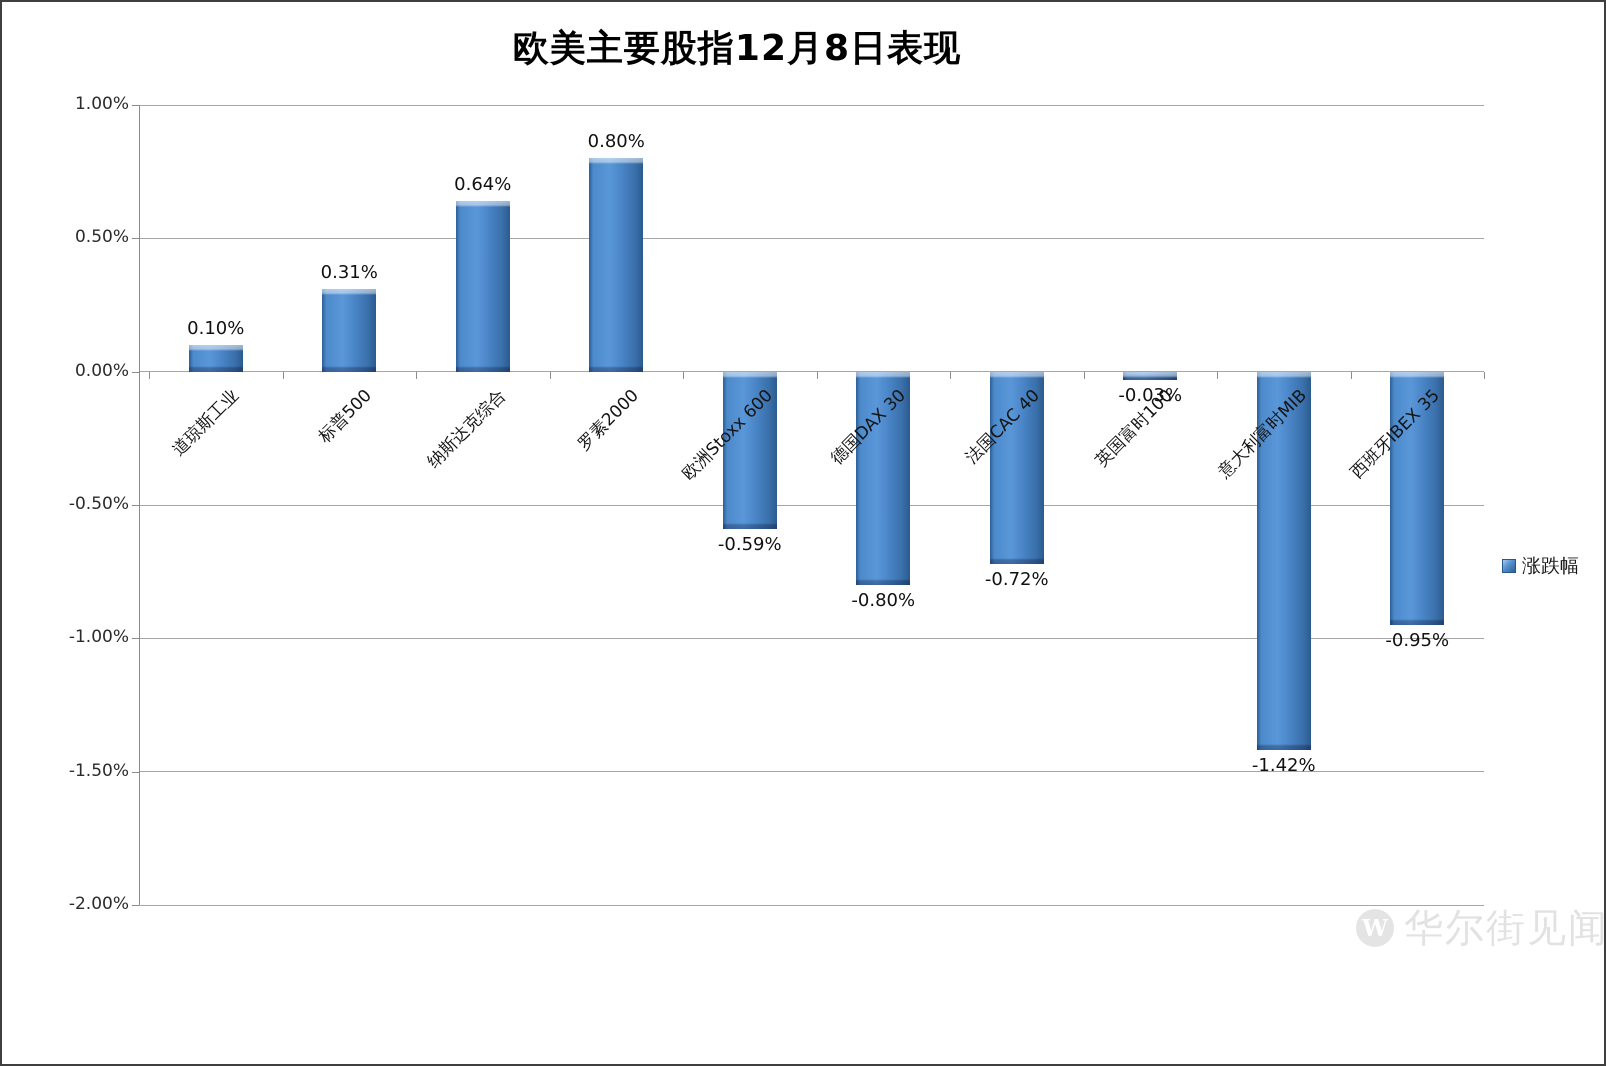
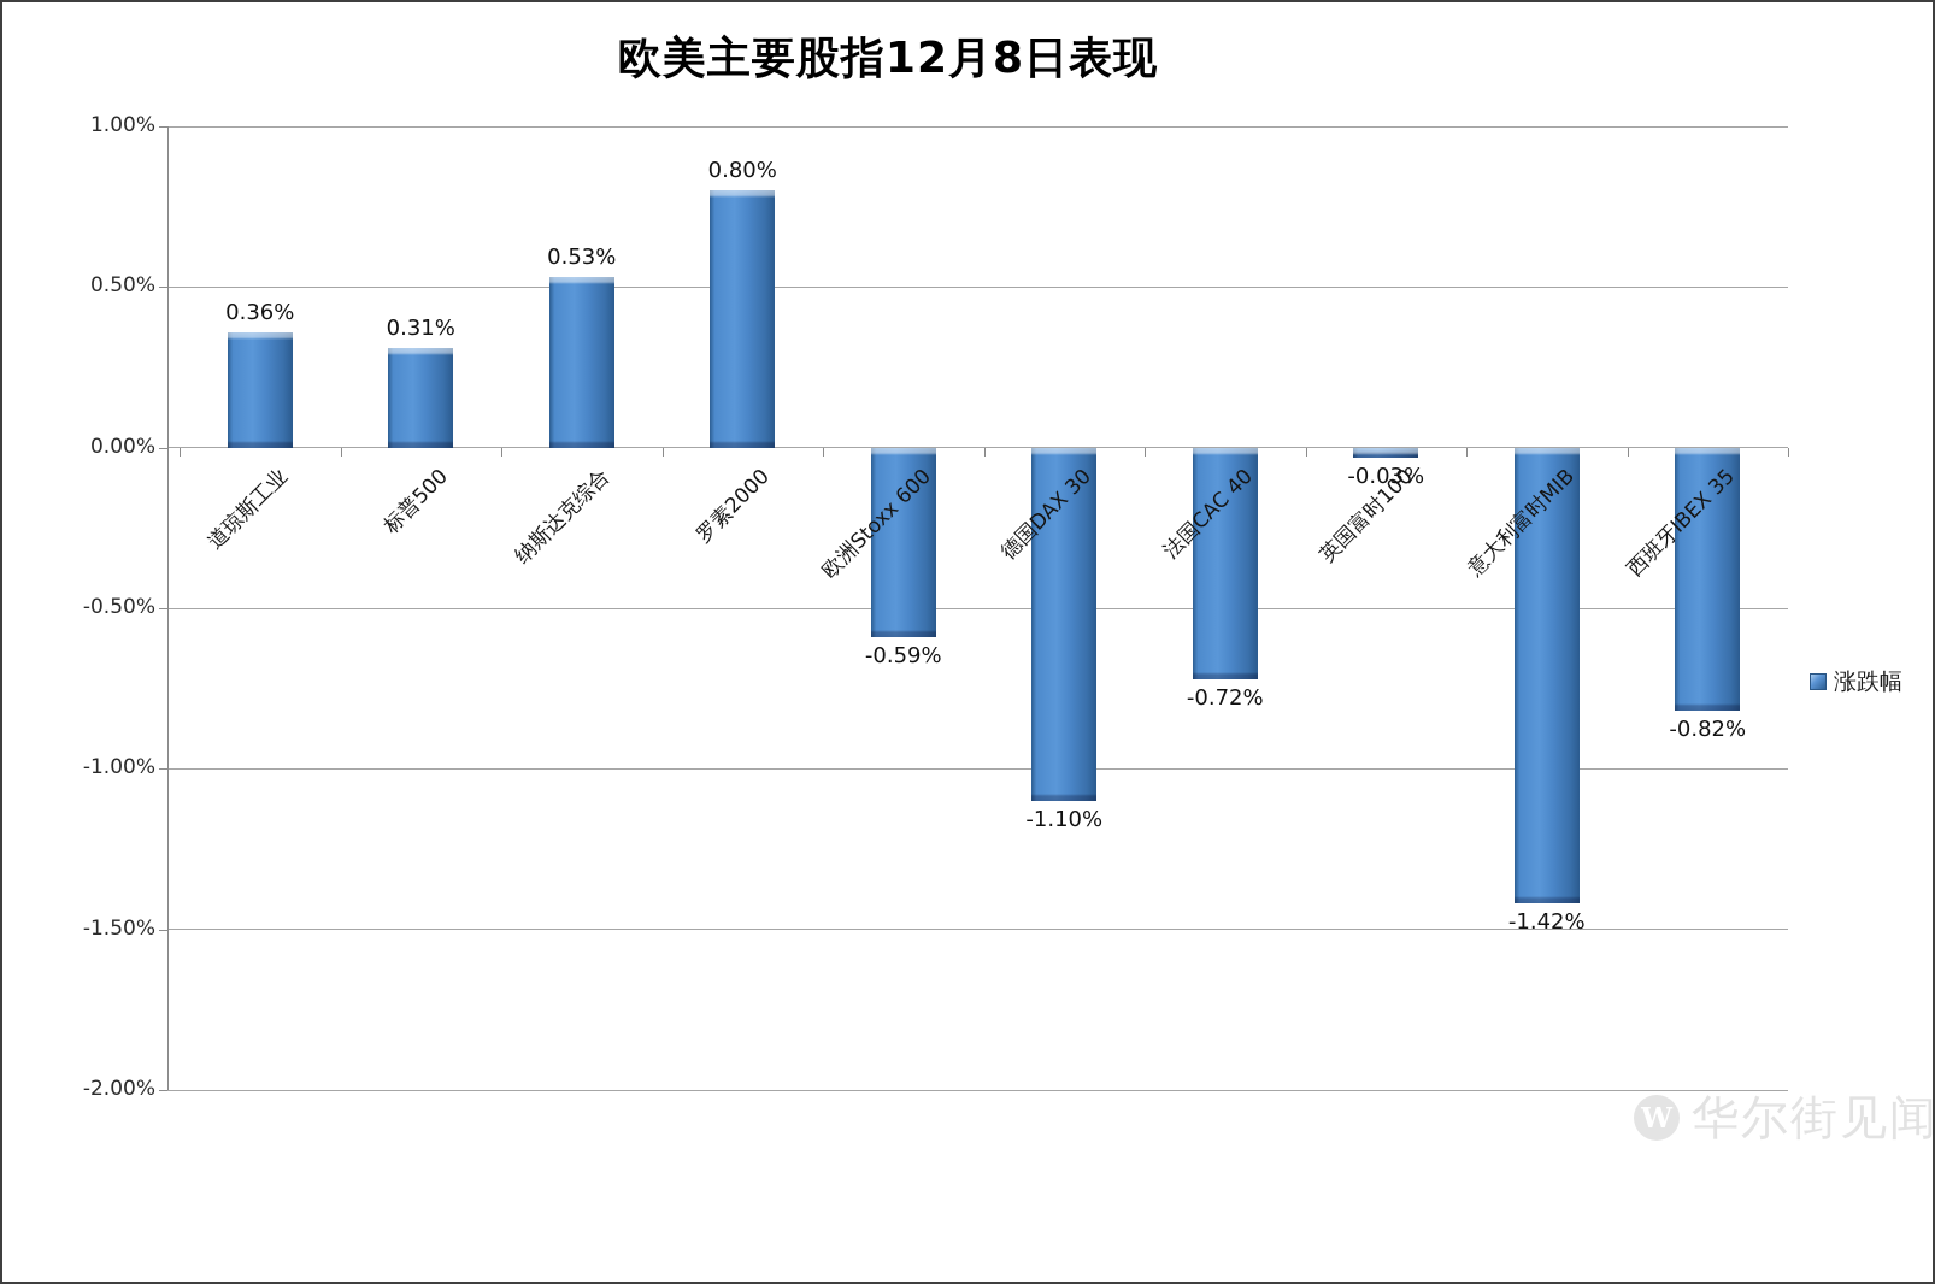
道琼斯工业: 0.10% -> 0.36%
纳斯达克综合: 0.64% -> 0.53%
德国DAX 30: -0.80% -> -1.10%
西班牙IBEX 35: -0.95% -> -0.82%
